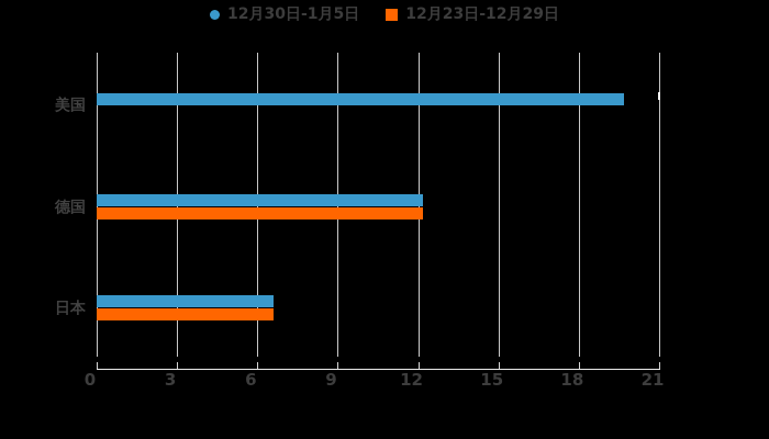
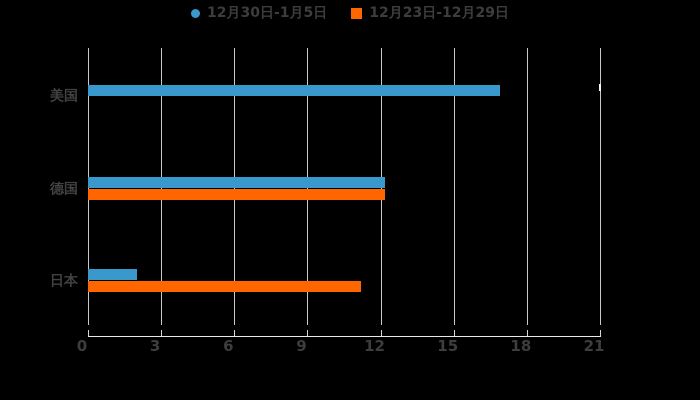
12月30日-1月5日/美国: 19.7 -> 16.9
12月30日-1月5日/日本: 6.6 -> 2.0
12月23日-12月29日/日本: 6.6 -> 11.2
